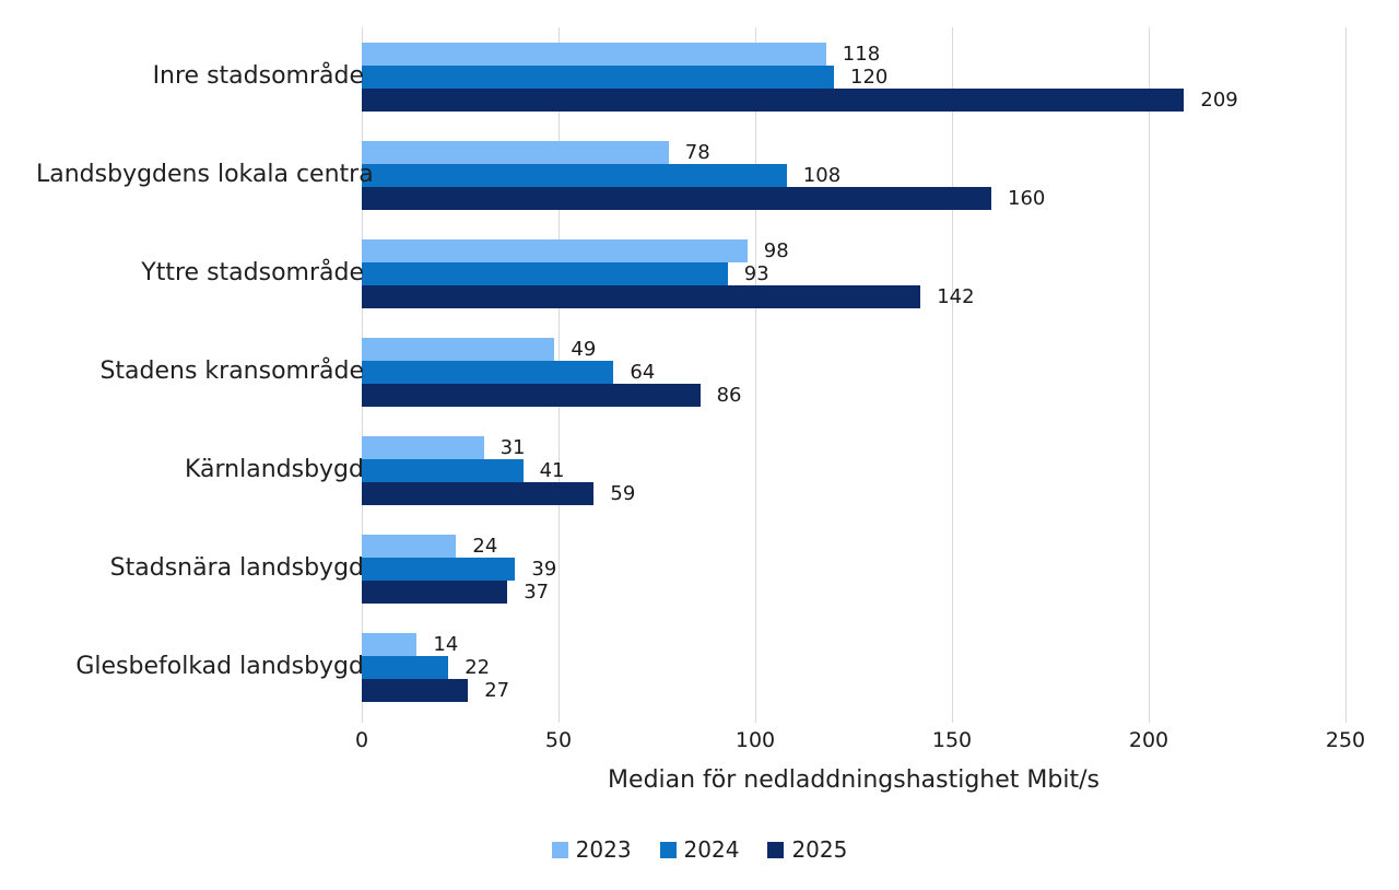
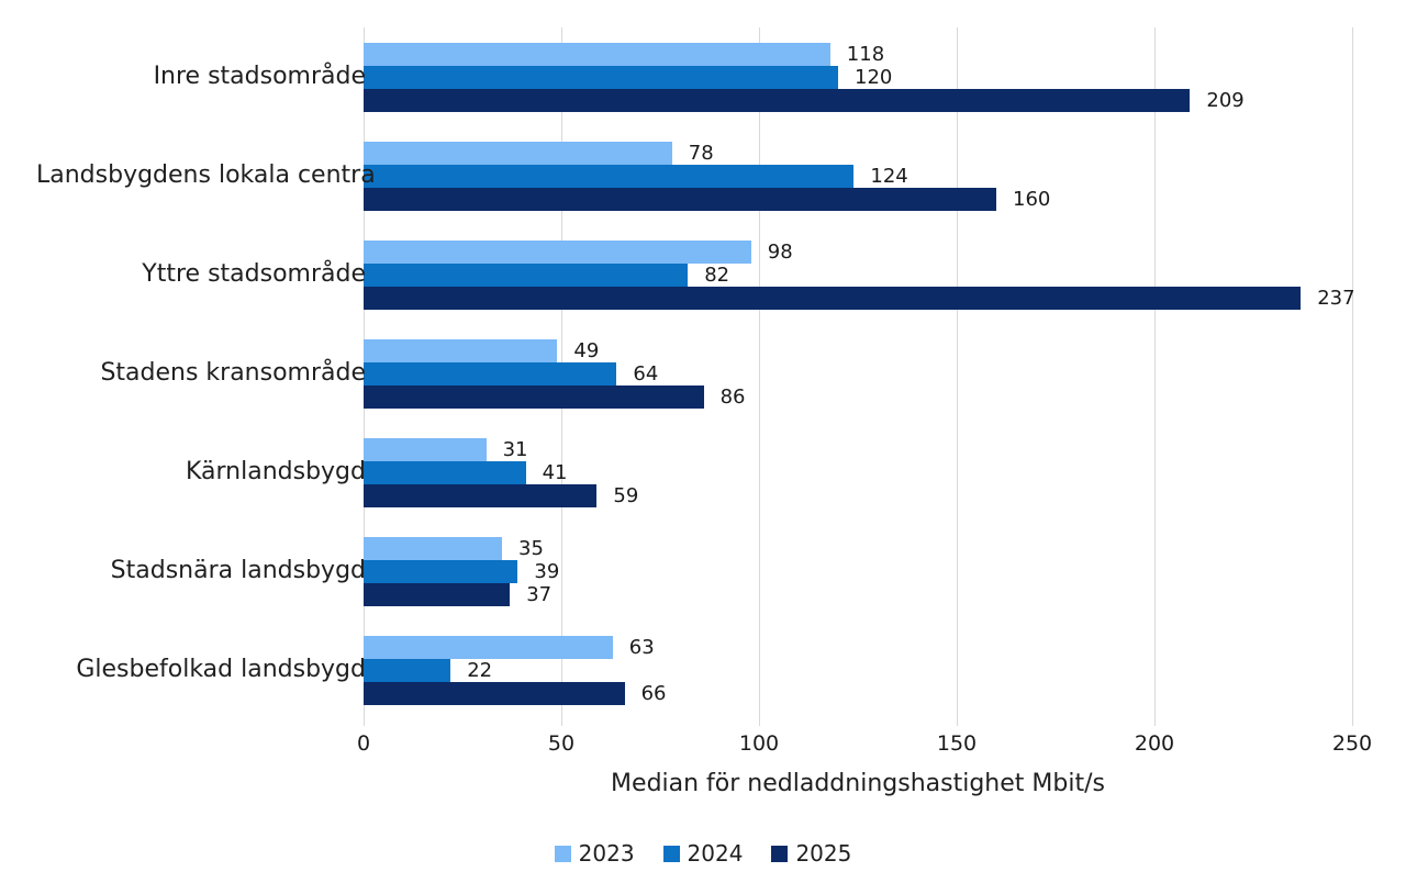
2024/Landsbygdens lokala centra: 108 -> 124
2024/Yttre stadsområde: 93 -> 82
2025/Yttre stadsområde: 142 -> 237
2023/Stadsnära landsbygd: 24 -> 35
2023/Glesbefolkad landsbygd: 14 -> 63
2025/Glesbefolkad landsbygd: 27 -> 66
